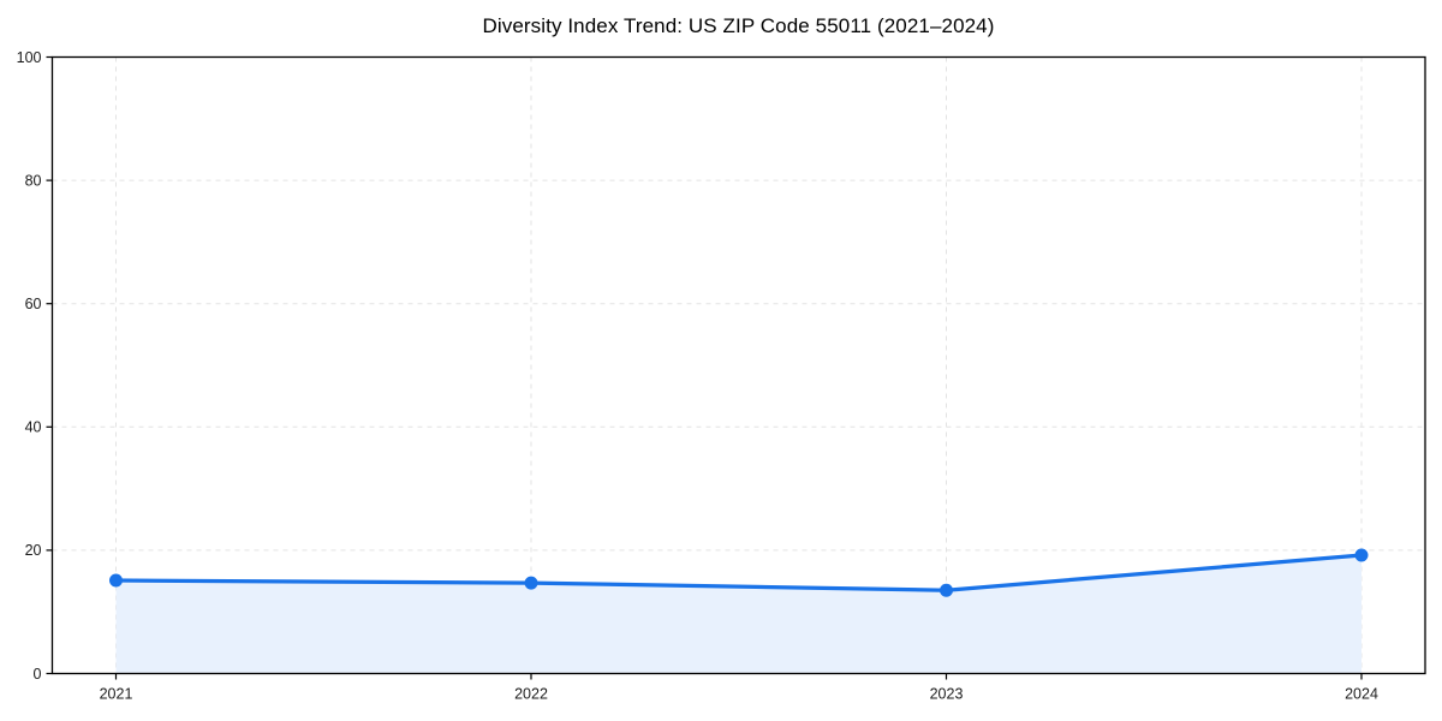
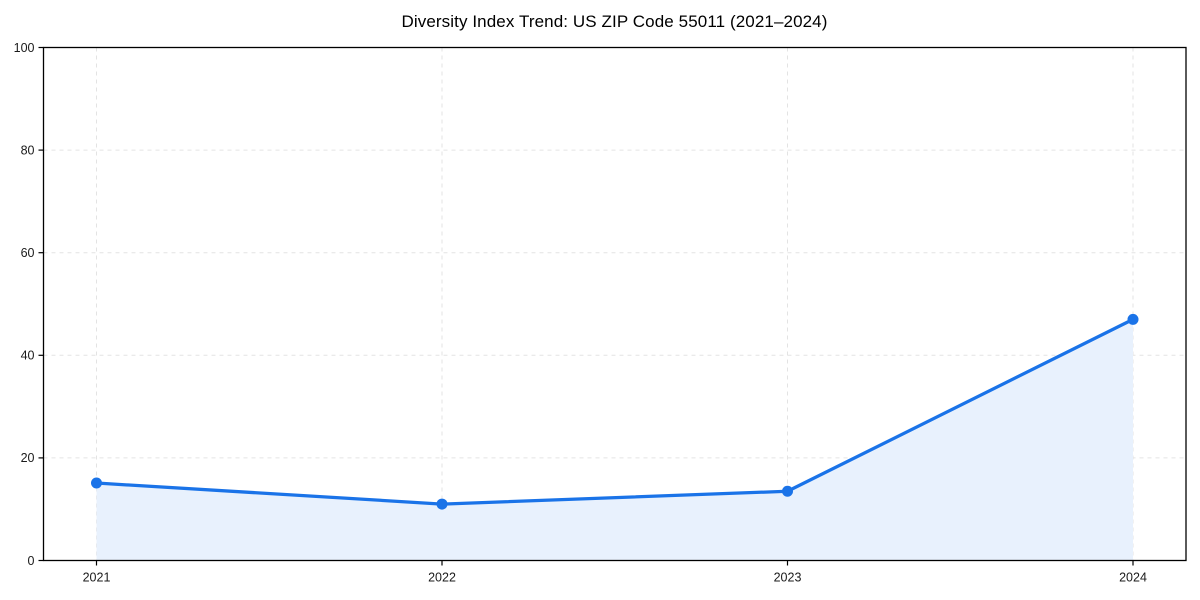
2022: 15 -> 11
2024: 19 -> 47
